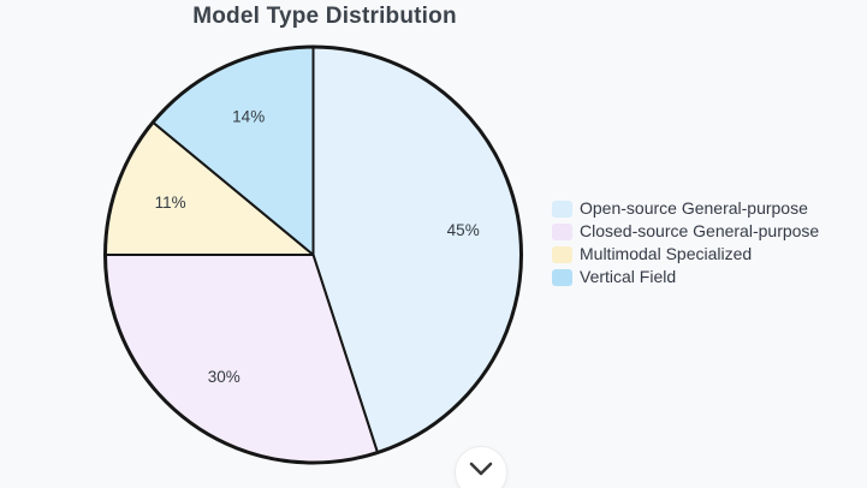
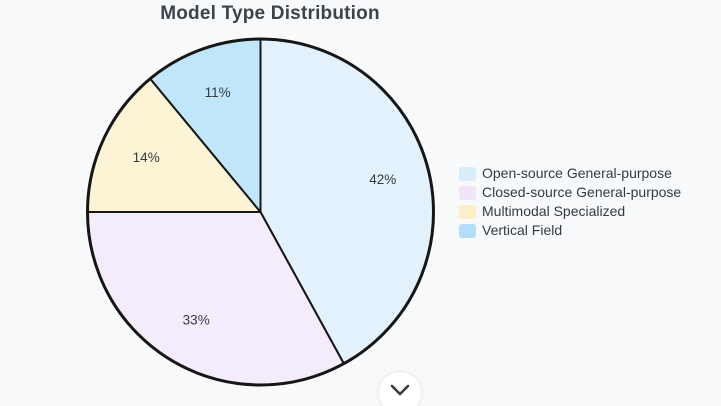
Open-source General-purpose: 45% -> 42%
Closed-source General-purpose: 30% -> 33%
Multimodal Specialized: 11% -> 14%
Vertical Field: 14% -> 11%
